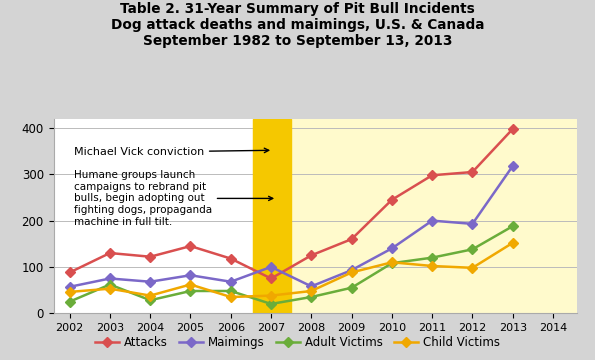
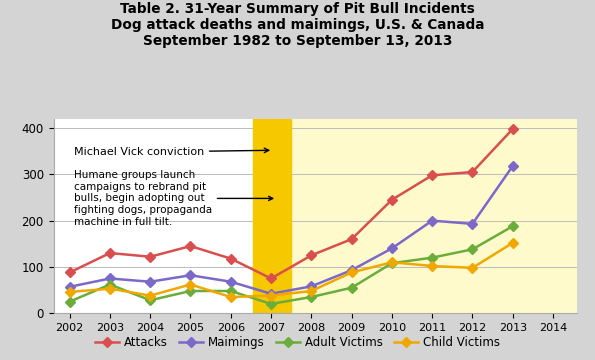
Maimings/2007: 100 -> 42
